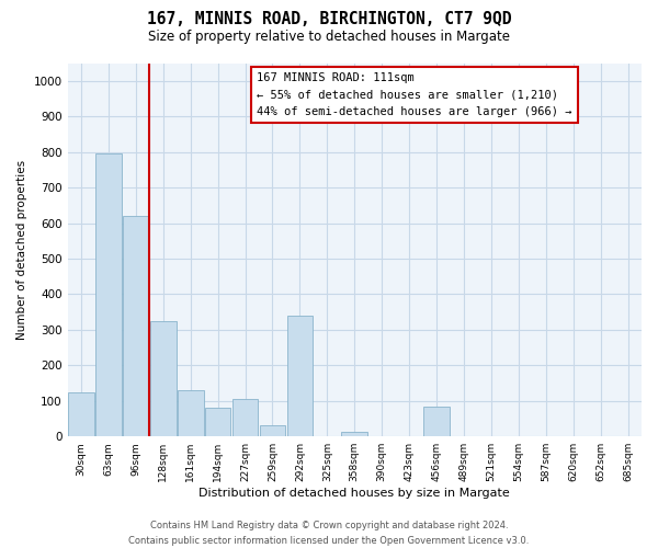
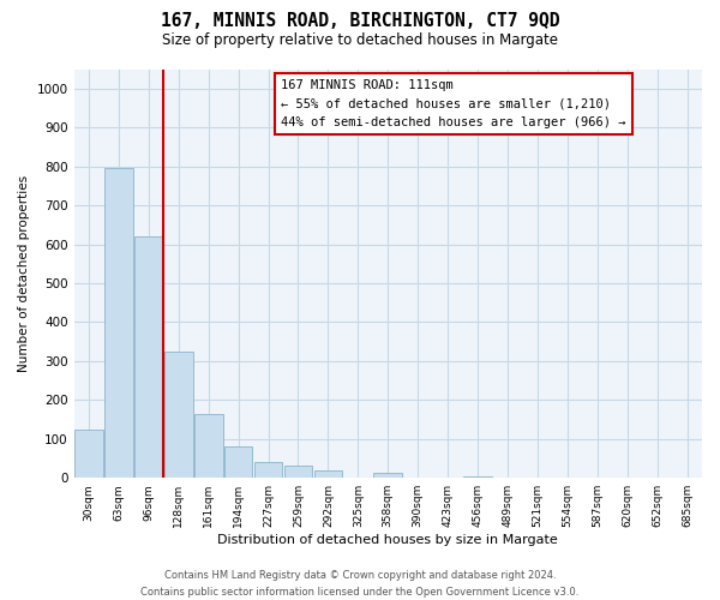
161sqm: 130 -> 163
227sqm: 105 -> 42
292sqm: 340 -> 18
456sqm: 85 -> 5
